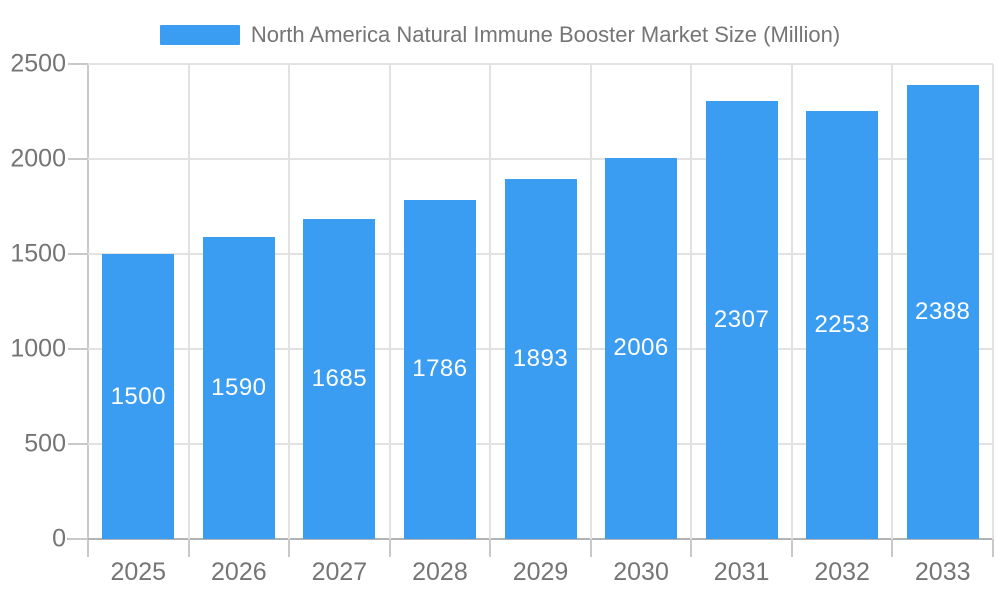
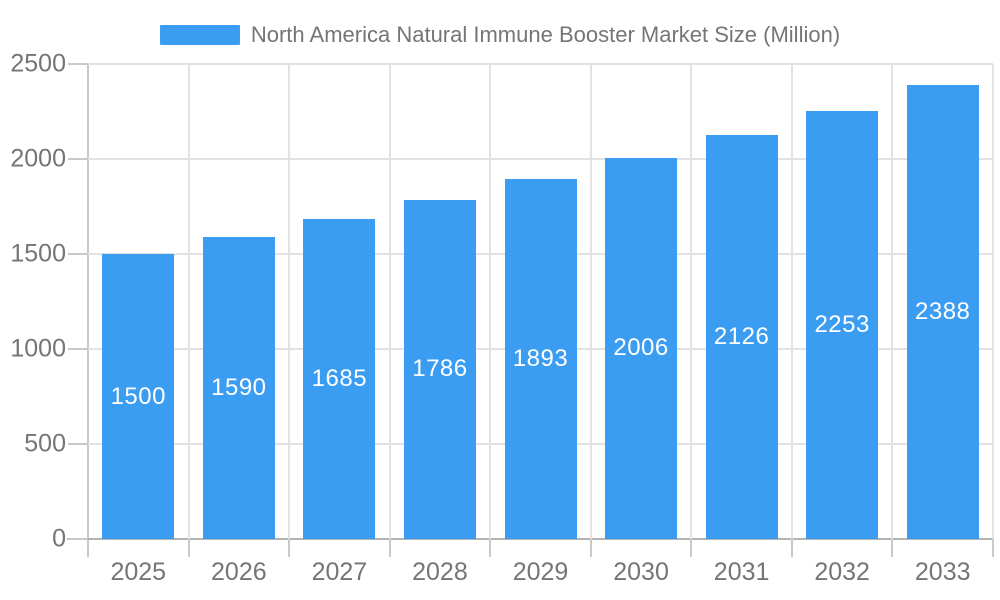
2031: 2307 -> 2126
